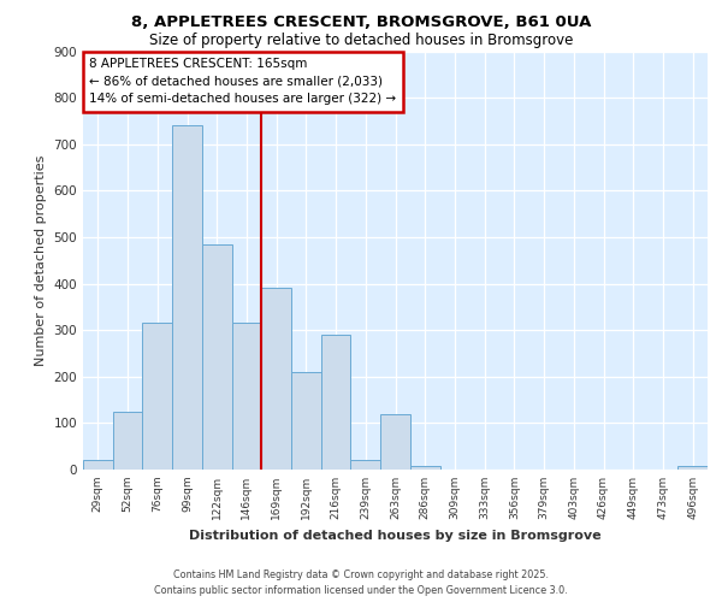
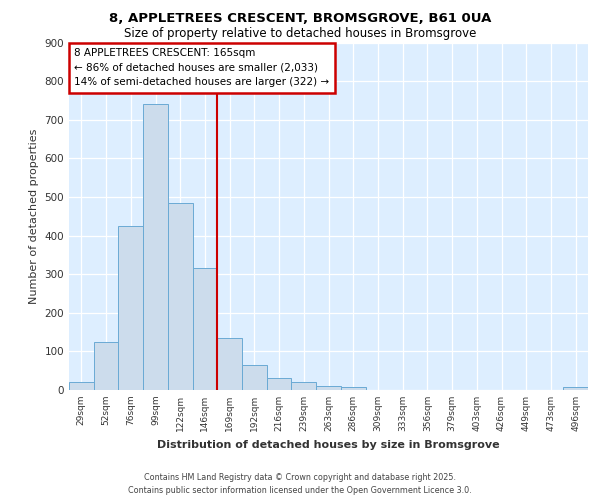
76sqm: 315 -> 425
169sqm: 390 -> 135
192sqm: 210 -> 65
216sqm: 290 -> 30
263sqm: 120 -> 10
